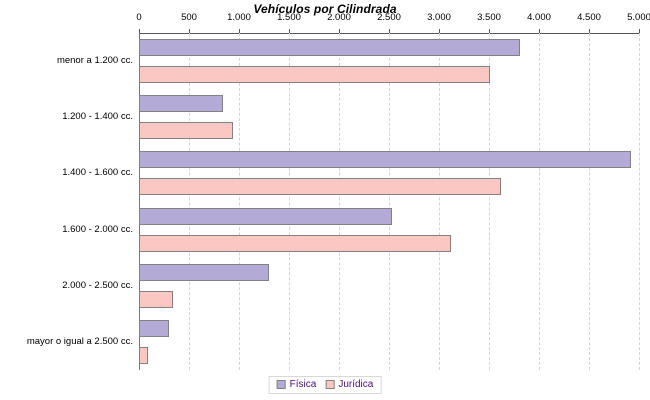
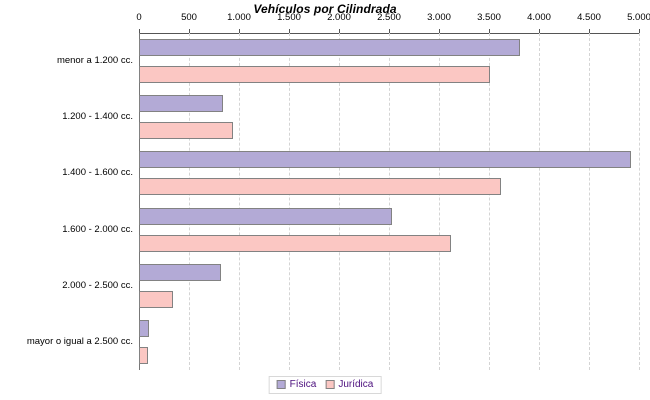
Física/2.000 - 2.500 cc.: 1300 -> 800
Física/mayor o igual a 2.500 cc.: 300 -> 100
